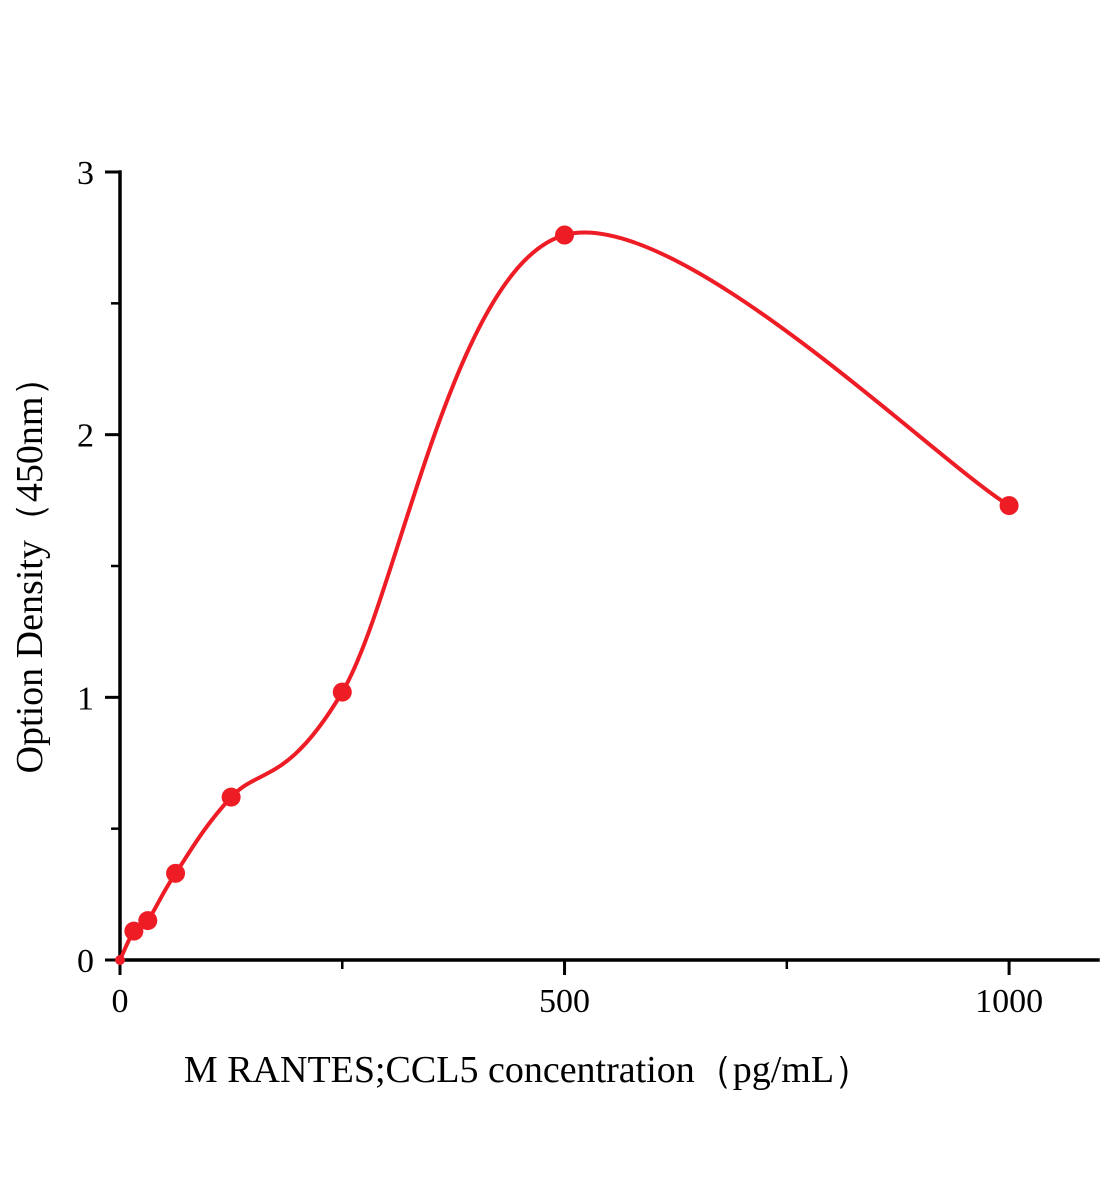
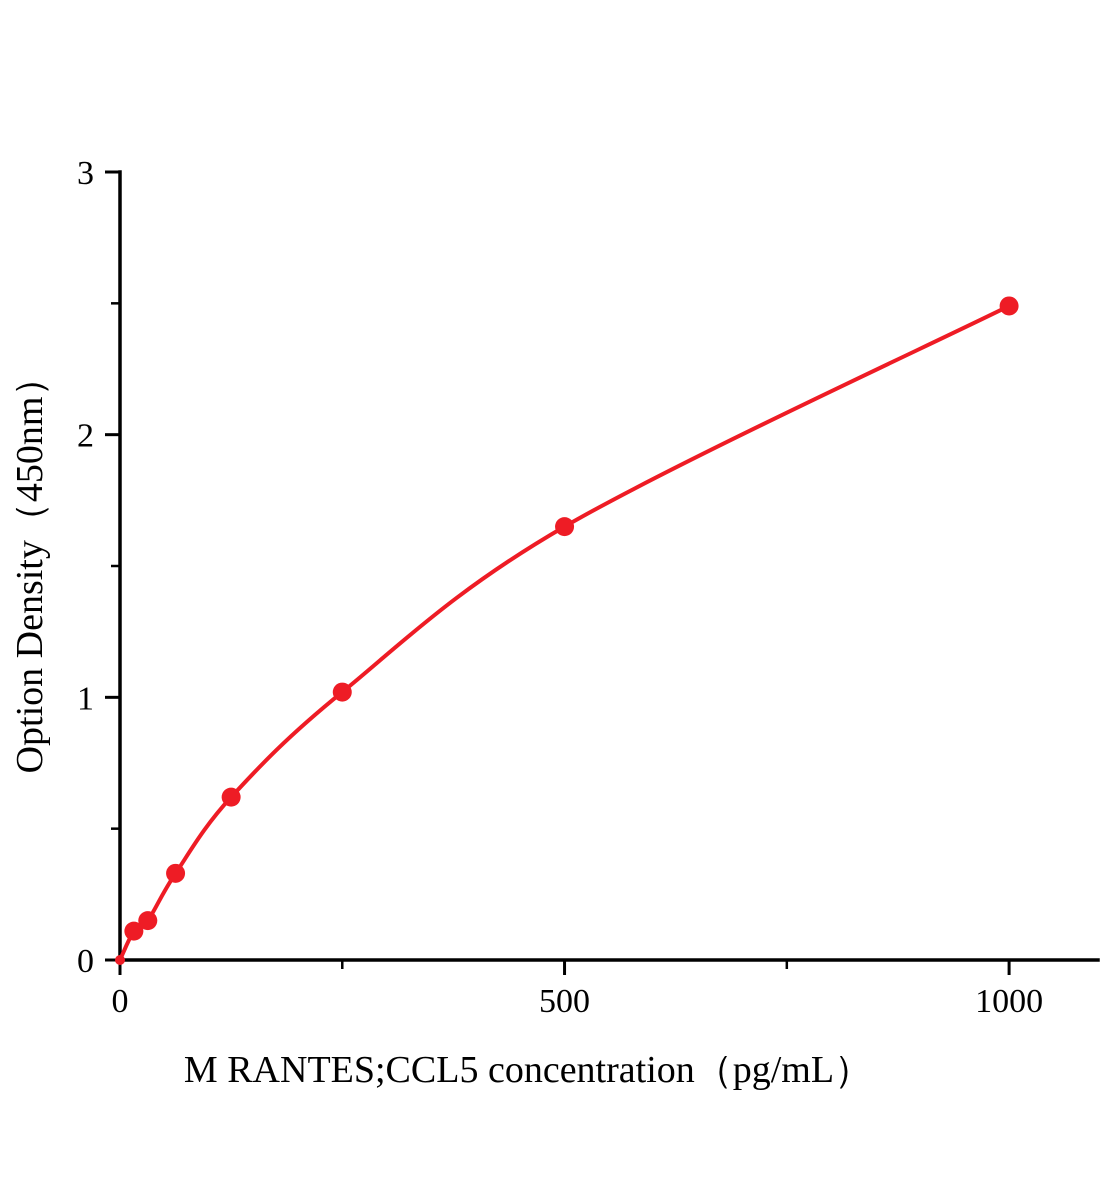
500: 2.76 -> 1.65
1000: 1.73 -> 2.49
